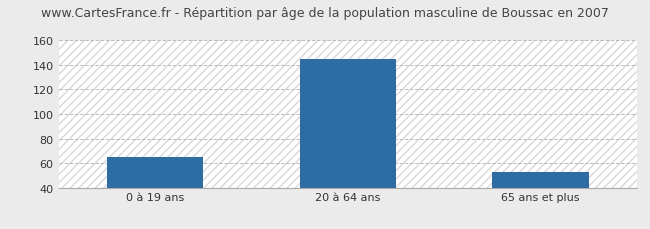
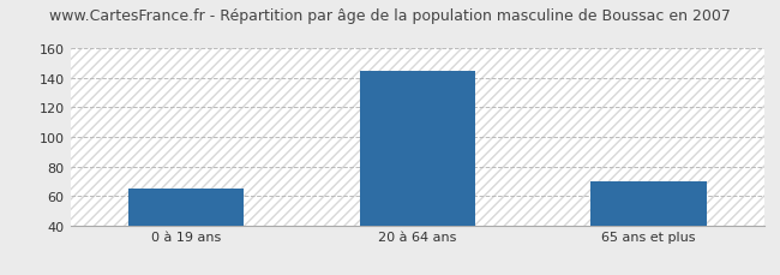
65 ans et plus: 53 -> 70
